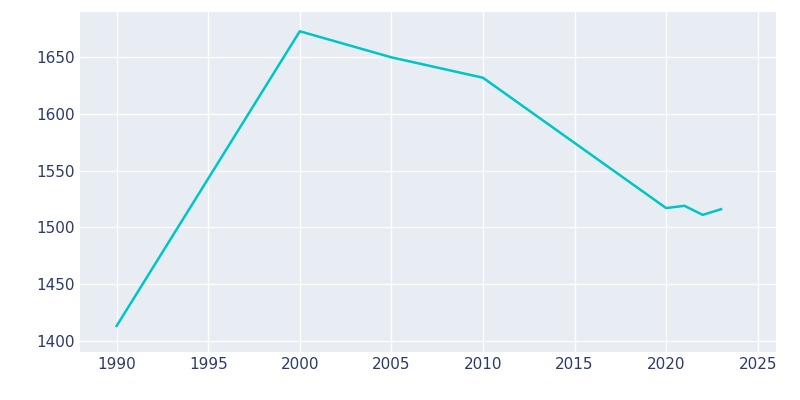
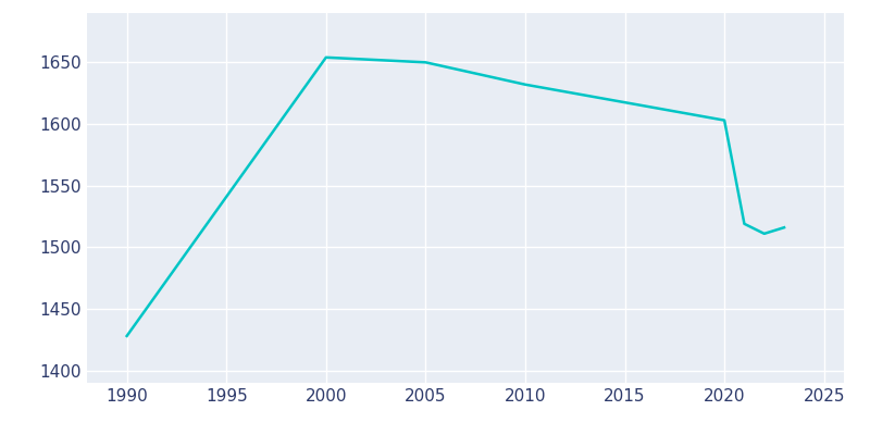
1990: 1413 -> 1428
2000: 1673 -> 1654
2020: 1517 -> 1603
